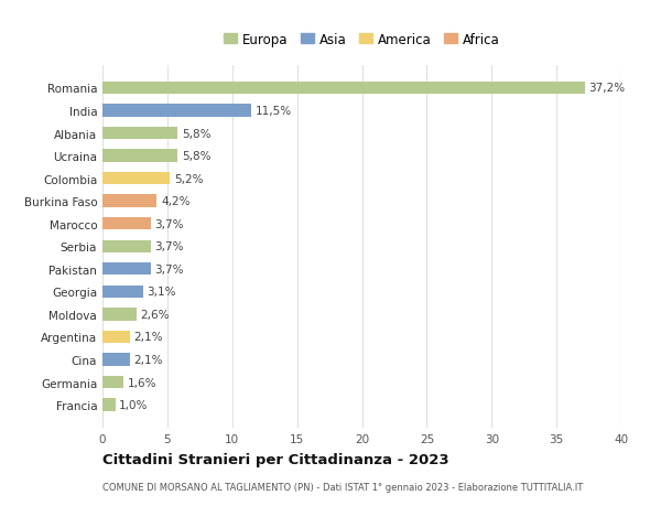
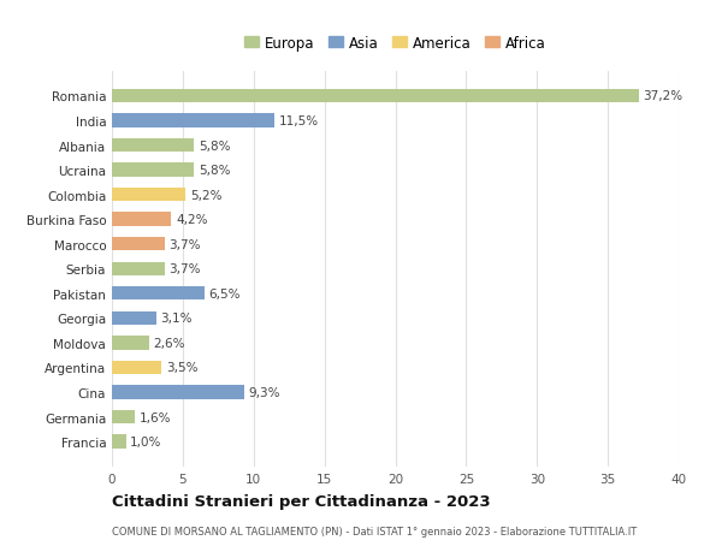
Pakistan: 3,7% -> 6,5%
Argentina: 2,1% -> 3,5%
Cina: 2,1% -> 9,3%
